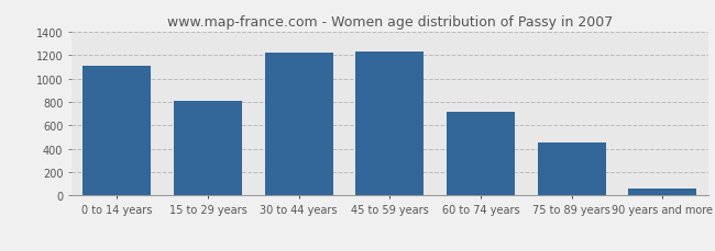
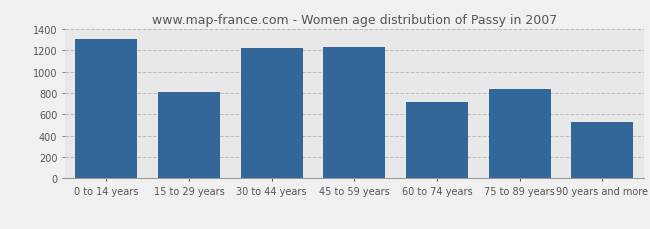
0 to 14 years: 1110 -> 1310
75 to 89 years: 450 -> 840
90 years and more: 60 -> 530
